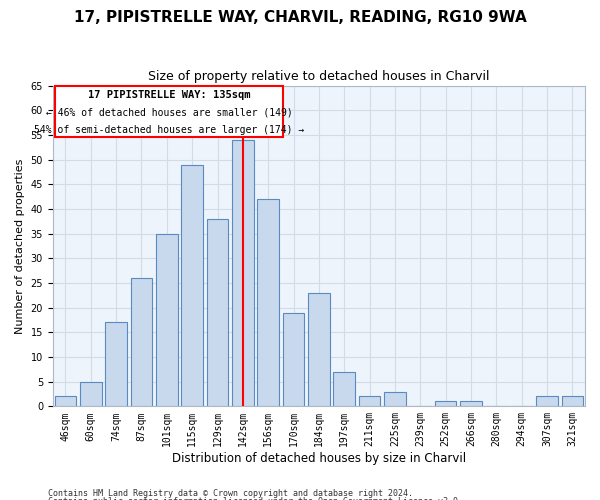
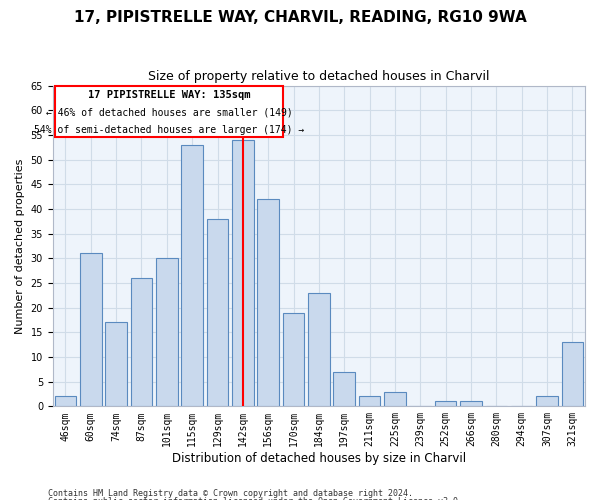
60sqm: 5 -> 31
101sqm: 35 -> 30
115sqm: 49 -> 53
321sqm: 2 -> 13
